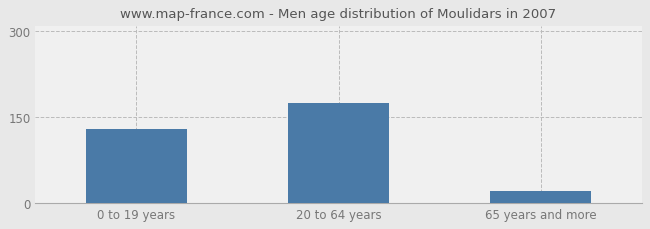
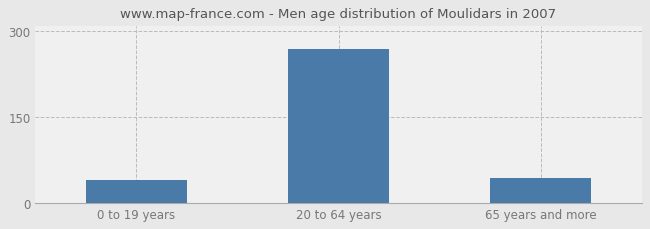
0 to 19 years: 130 -> 40
20 to 64 years: 175 -> 270
65 years and more: 20 -> 44
